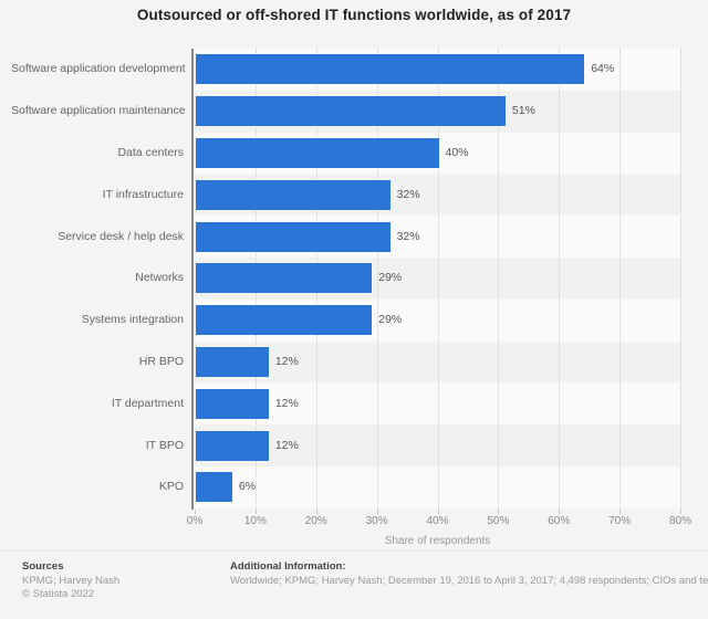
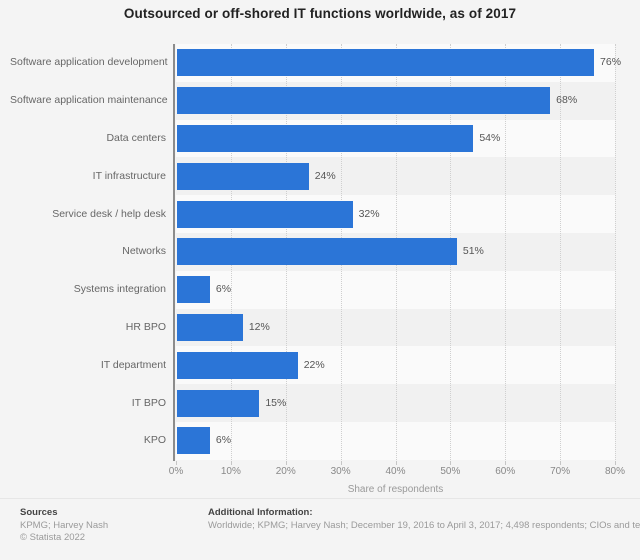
Software application development: 64% -> 76%
Software application maintenance: 51% -> 68%
Data centers: 40% -> 54%
IT infrastructure: 32% -> 24%
Networks: 29% -> 51%
Systems integration: 29% -> 6%
IT department: 12% -> 22%
IT BPO: 12% -> 15%
